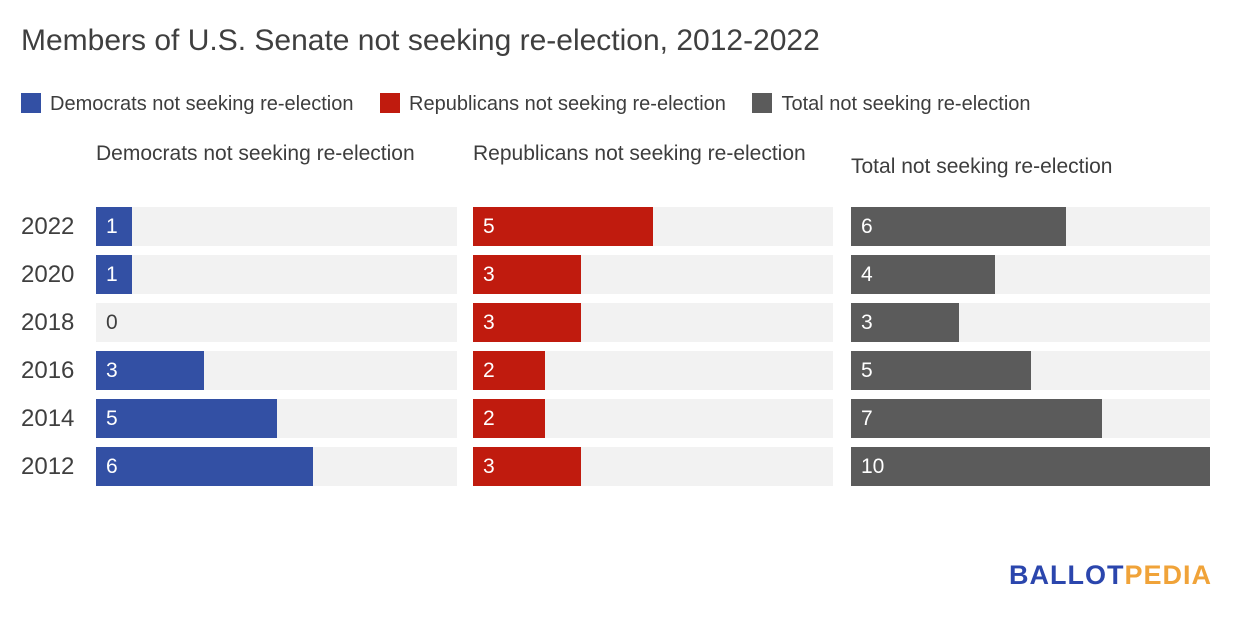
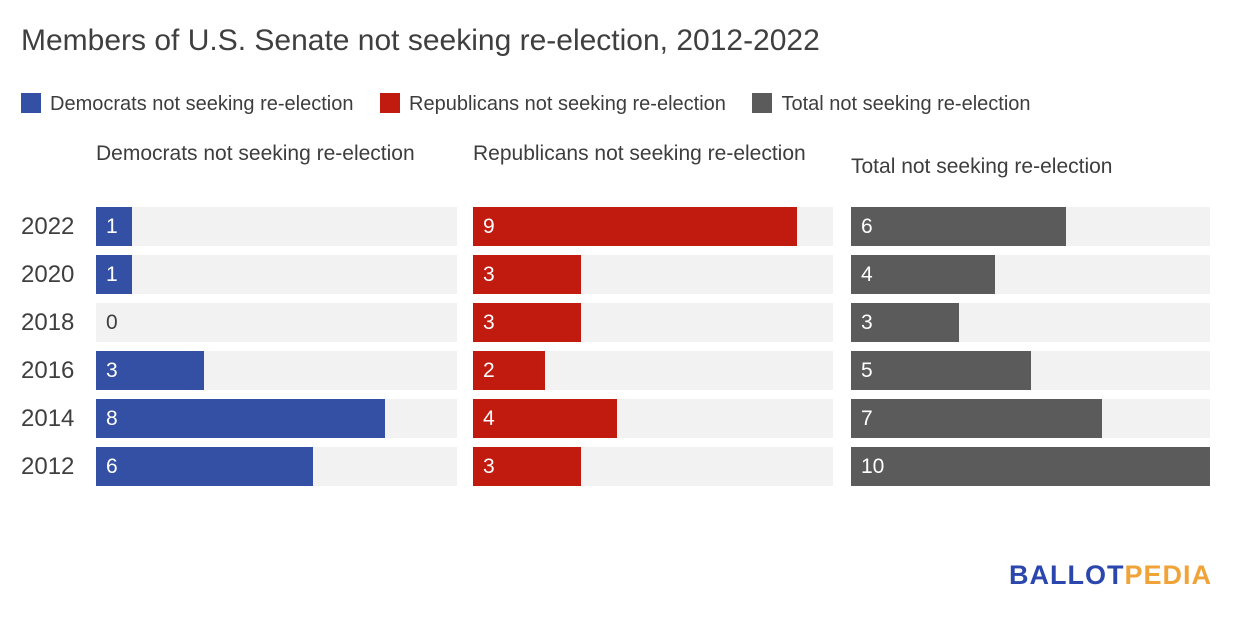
Republicans not seeking re-election/2022: 5 -> 9
Democrats not seeking re-election/2014: 5 -> 8
Republicans not seeking re-election/2014: 2 -> 4
